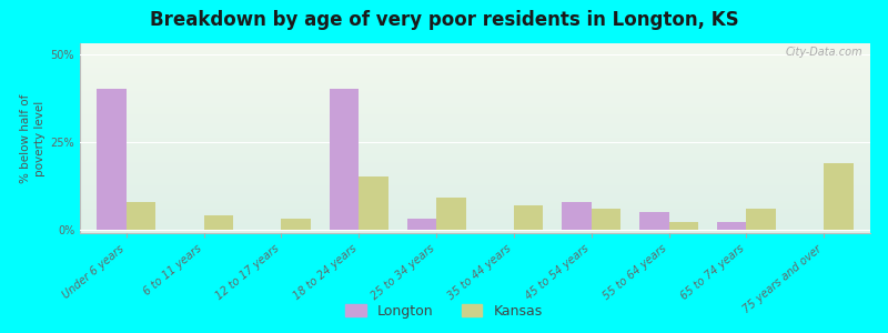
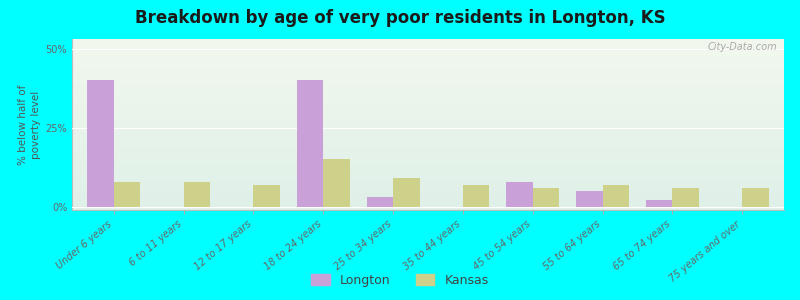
Kansas/6 to 11 years: 4% -> 8%
Kansas/12 to 17 years: 3% -> 7%
Kansas/55 to 64 years: 2% -> 7%
Kansas/75 years and over: 19% -> 6%
